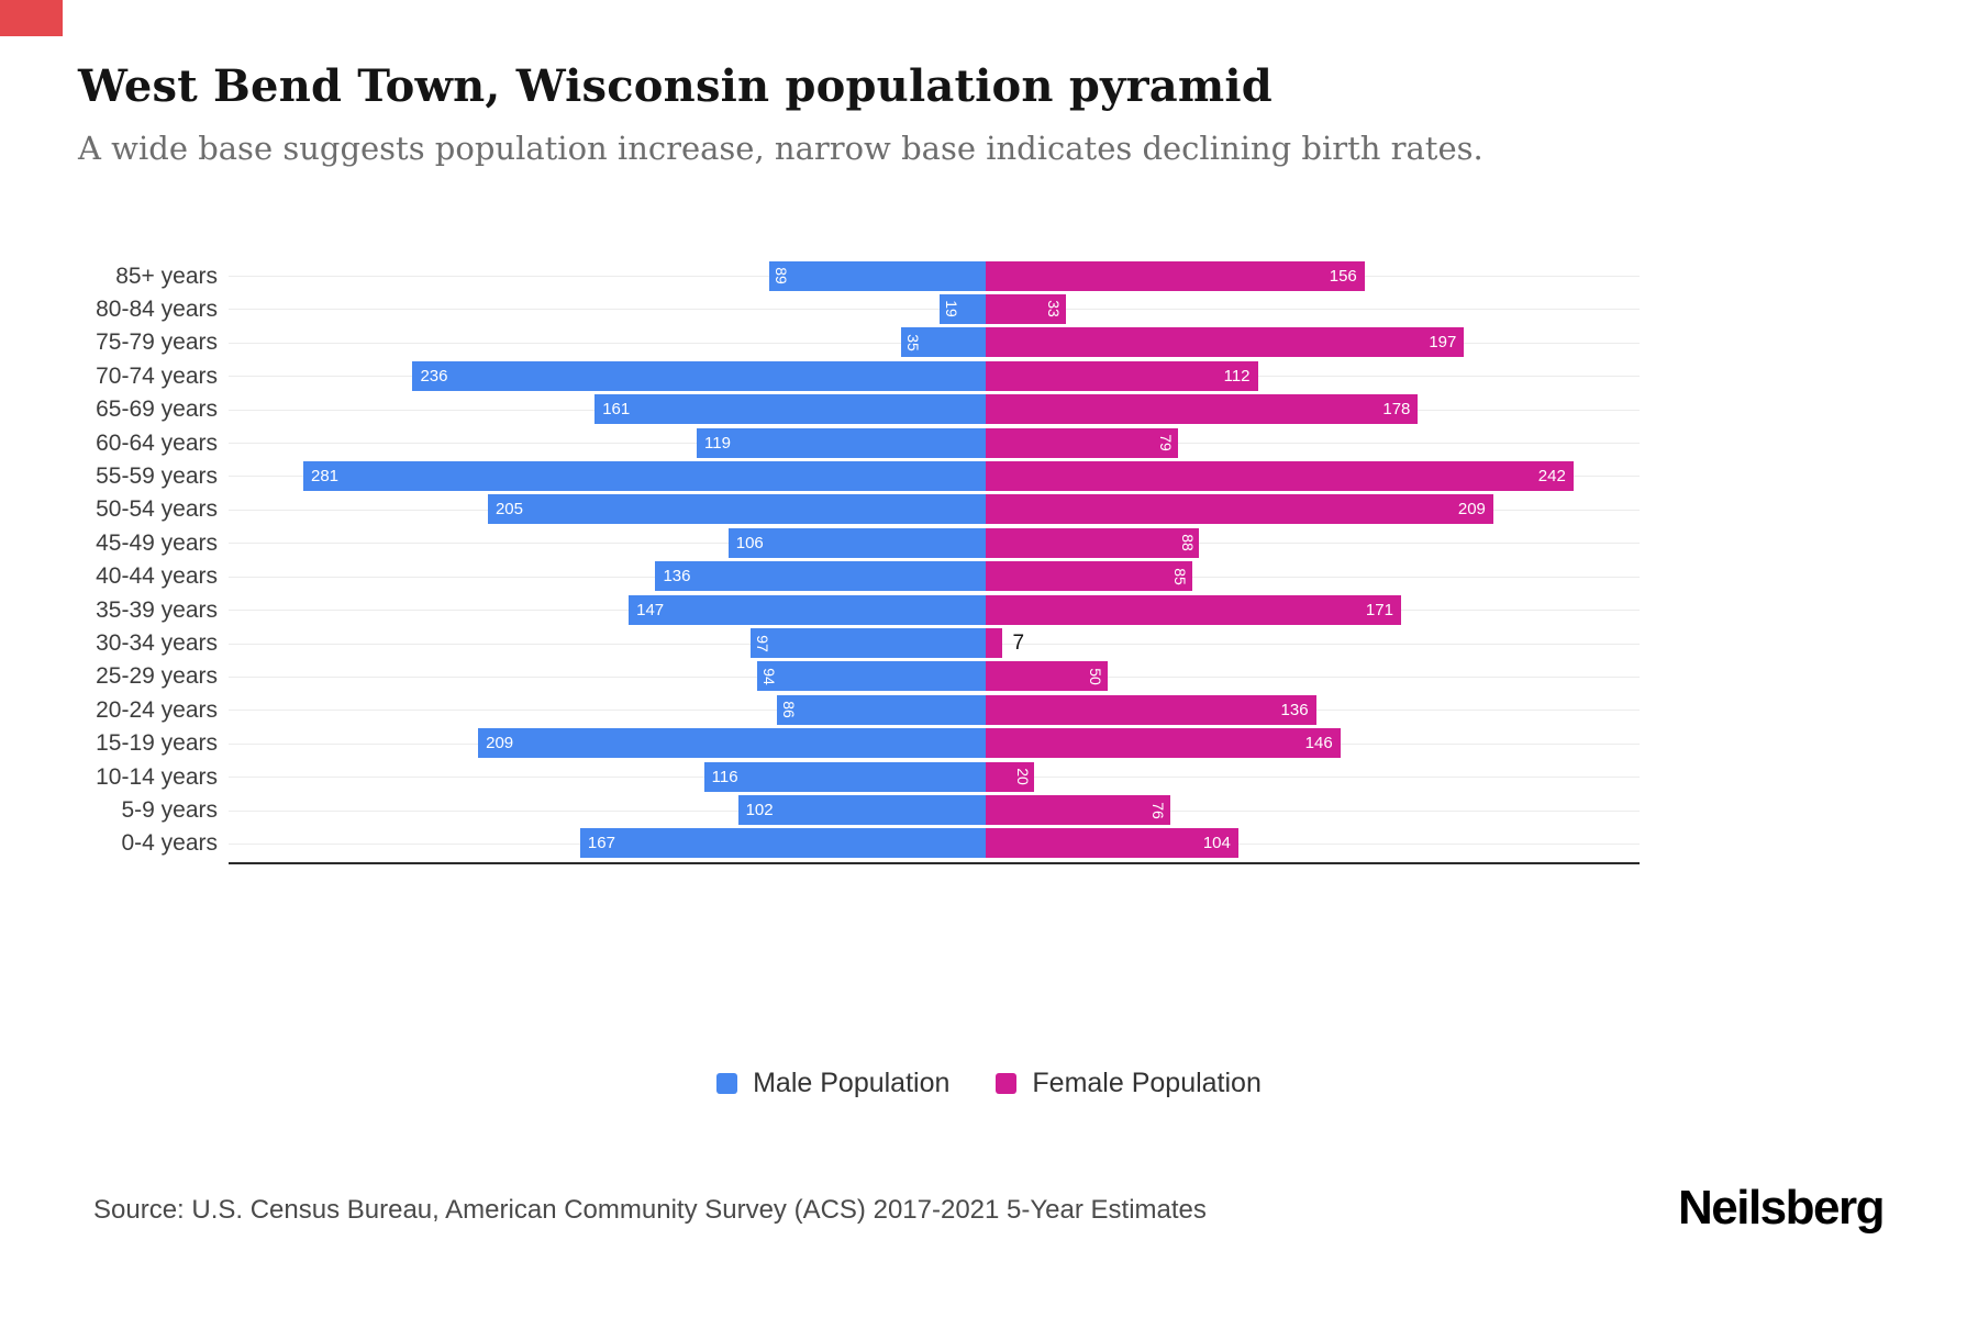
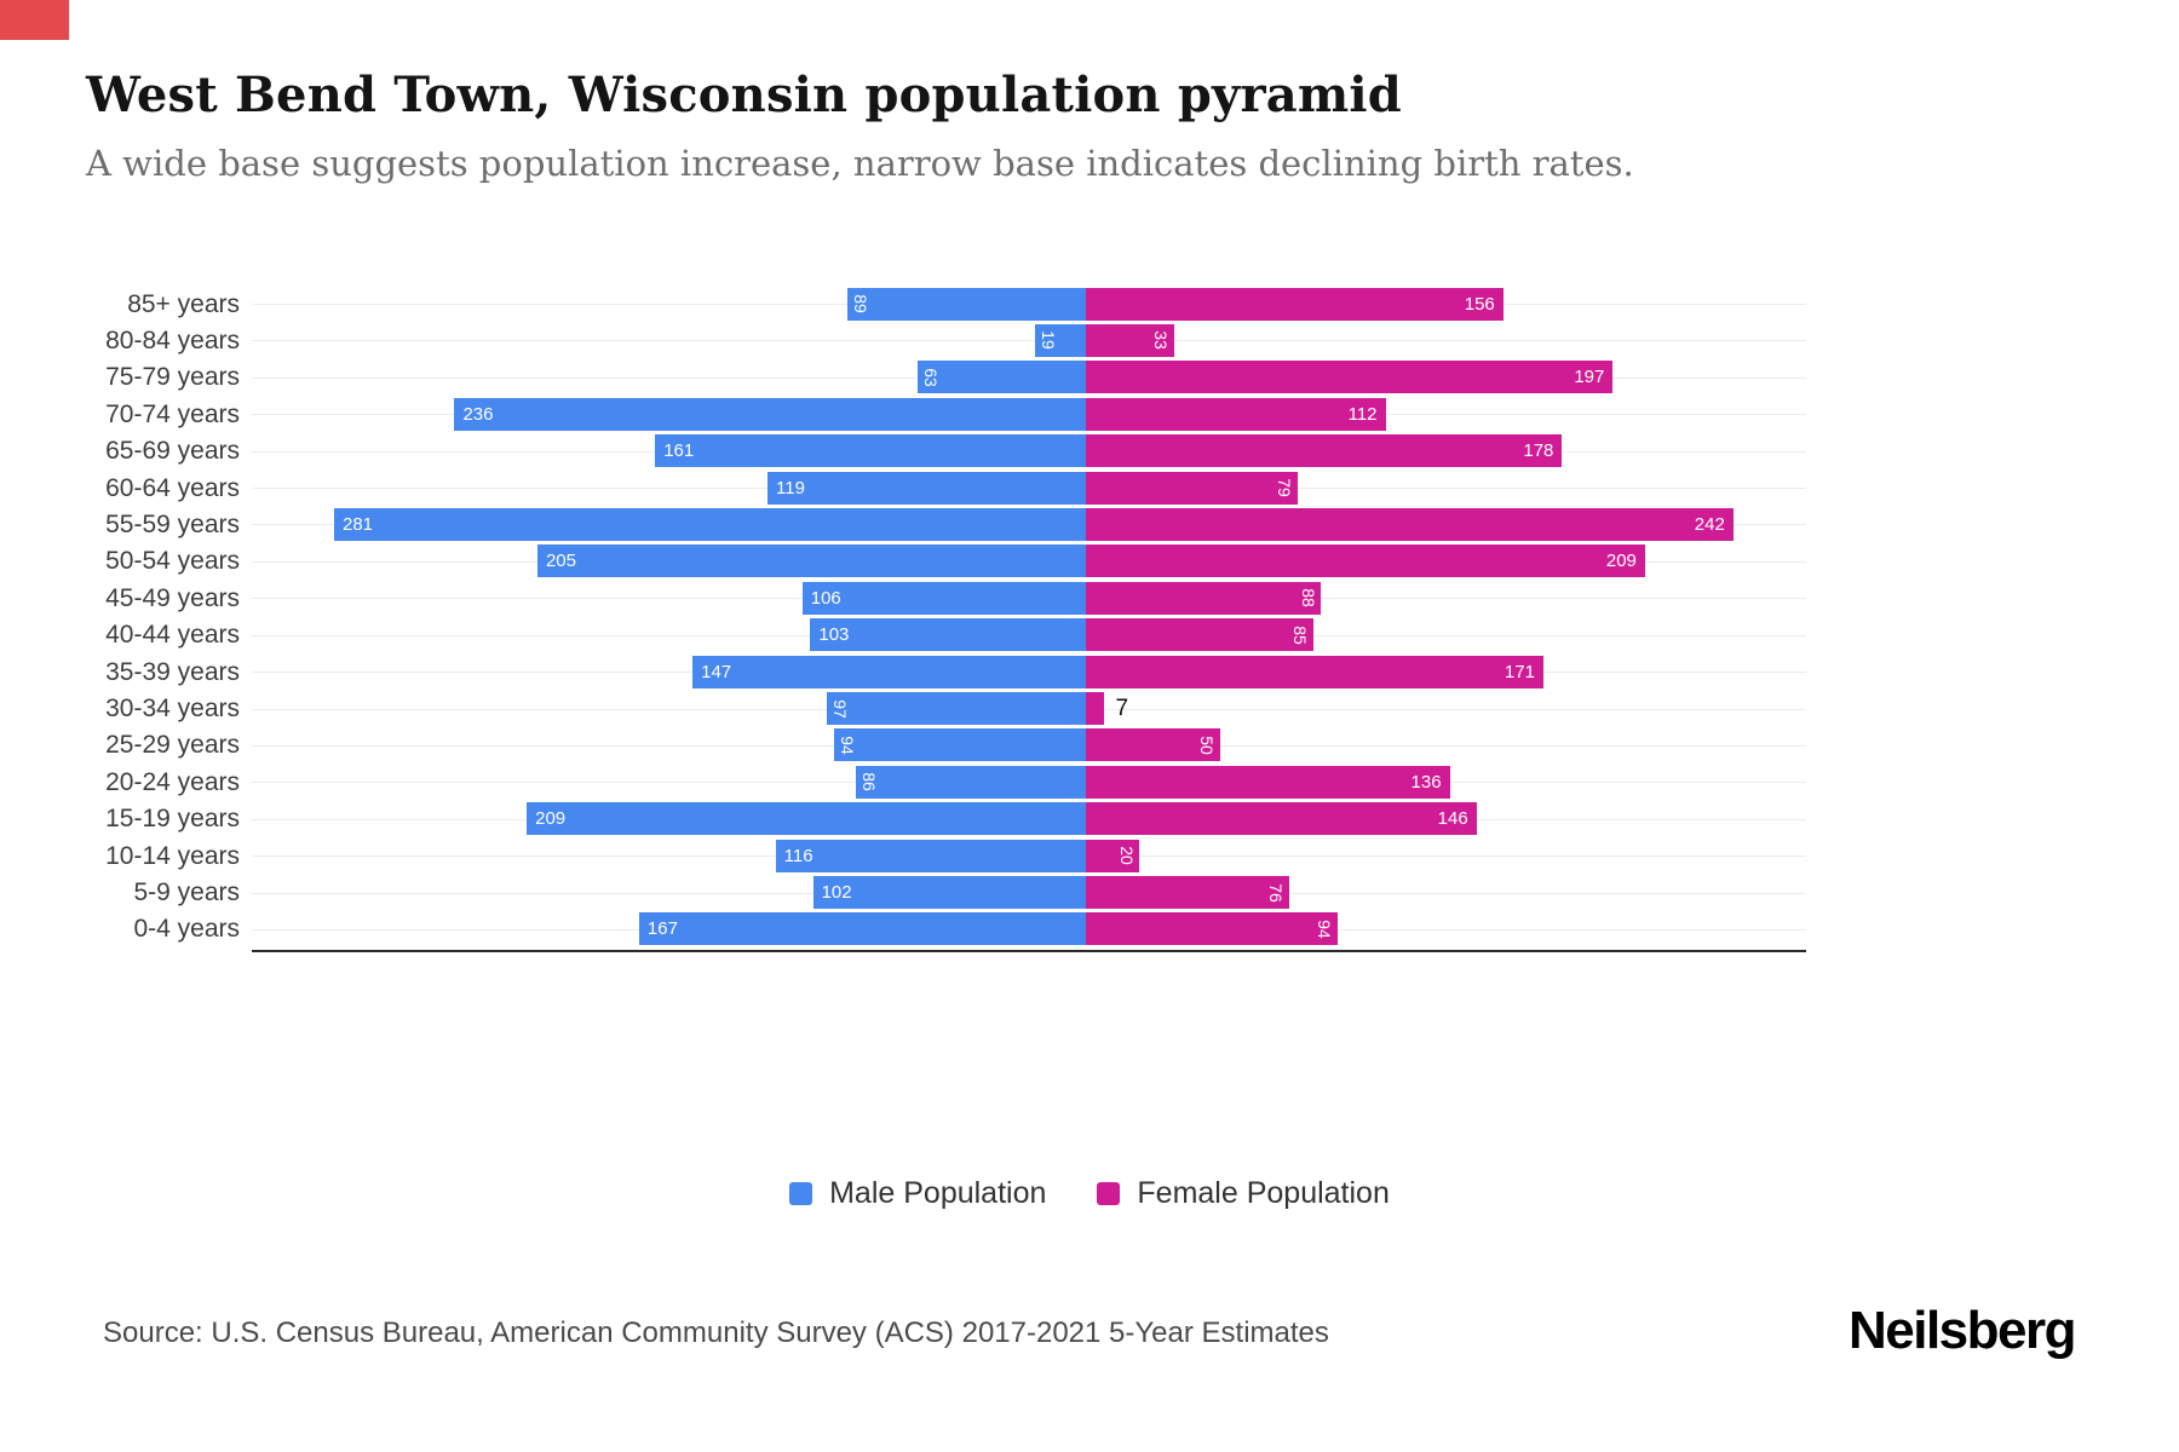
Male Population/75-79 years: 35 -> 63
Male Population/40-44 years: 136 -> 103
Female Population/0-4 years: 104 -> 94
